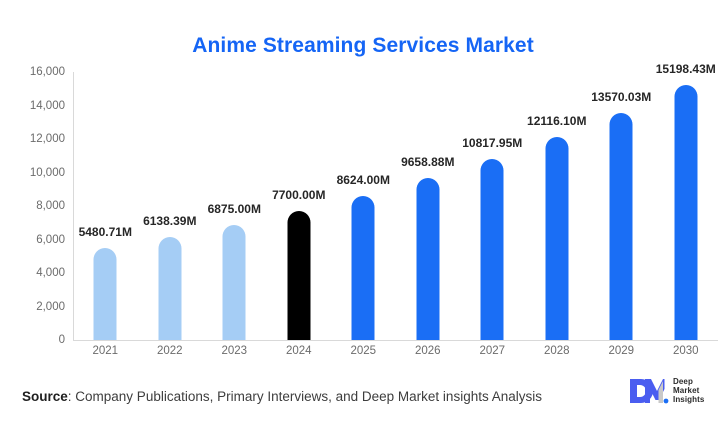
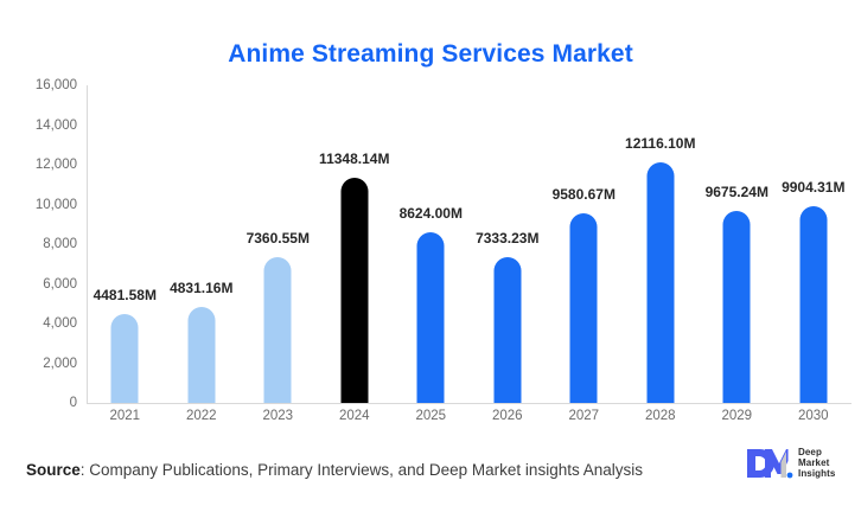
2021: 5480.71M -> 4481.58M
2022: 6138.39M -> 4831.16M
2023: 6875.00M -> 7360.55M
2024: 7700.00M -> 11348.14M
2026: 9658.88M -> 7333.23M
2027: 10817.95M -> 9580.67M
2029: 13570.03M -> 9675.24M
2030: 15198.43M -> 9904.31M
